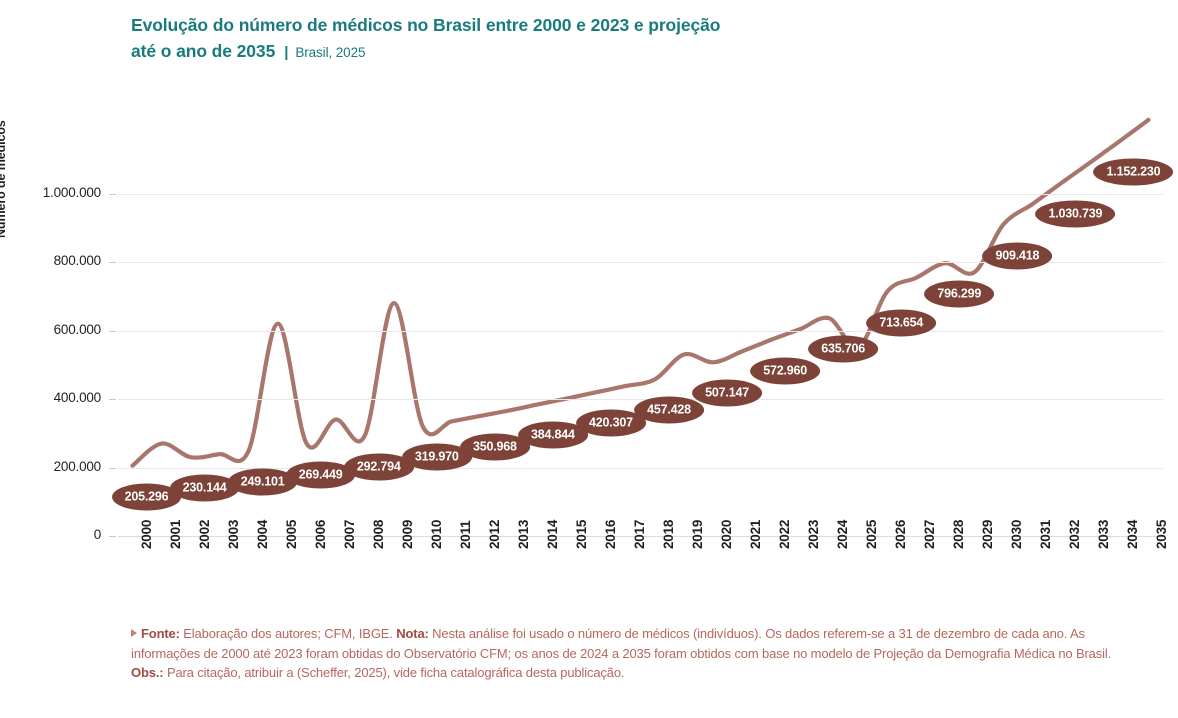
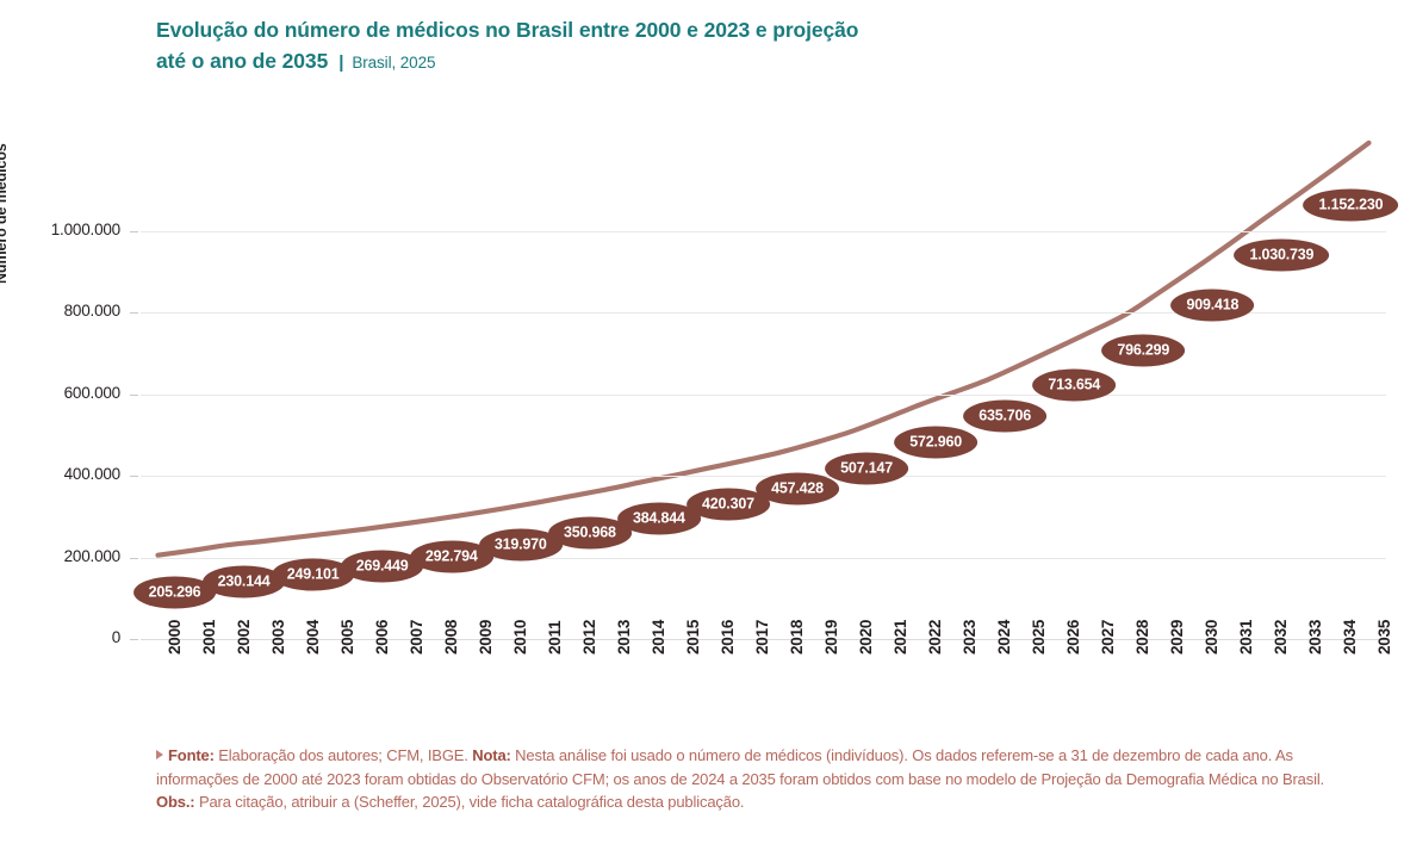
2001: 270000 -> 220000
2005: 620000 -> 260000
2007: 340000 -> 280000
2009: 680000 -> 310000
2019: 530000 -> 480000
2025: 550000 -> 670000
2029: 770000 -> 850000
